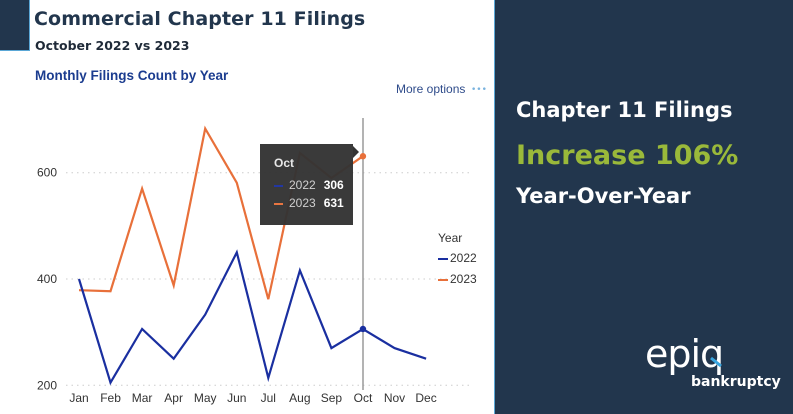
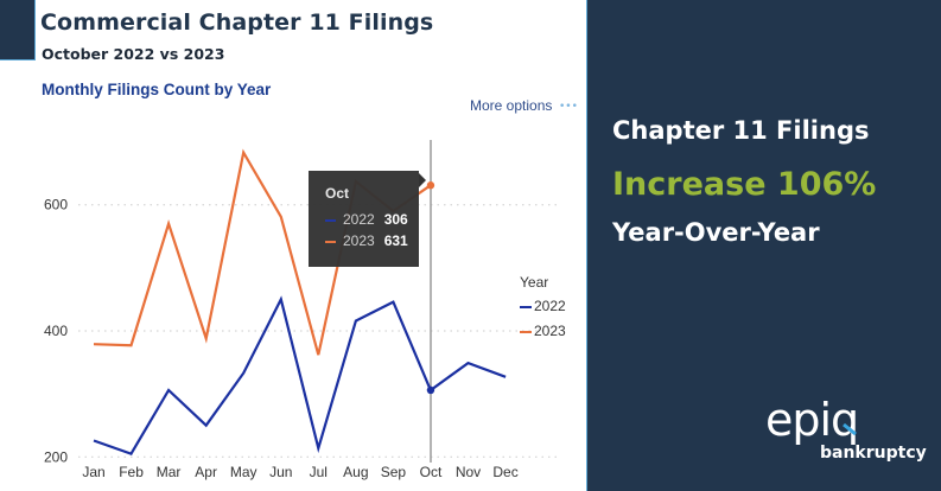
2022/Jan: 400 -> 230
2022/Sep: 270 -> 450
2022/Nov: 270 -> 350
2022/Dec: 250 -> 330
